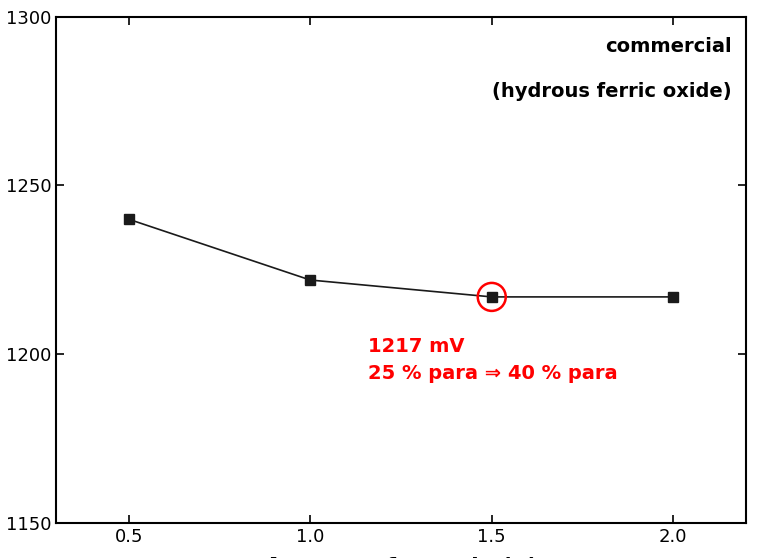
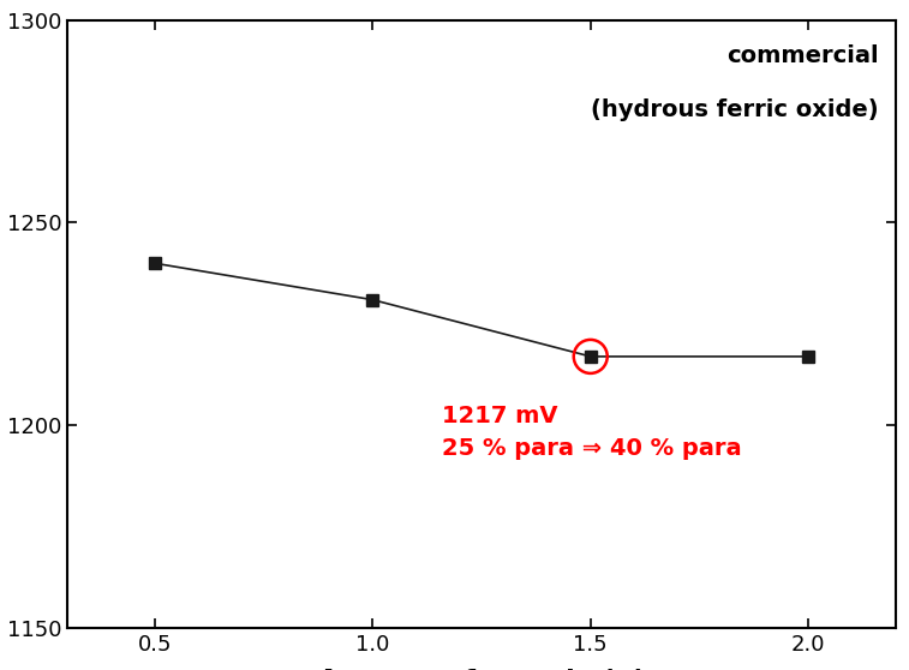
1.0: 1222 -> 1231
